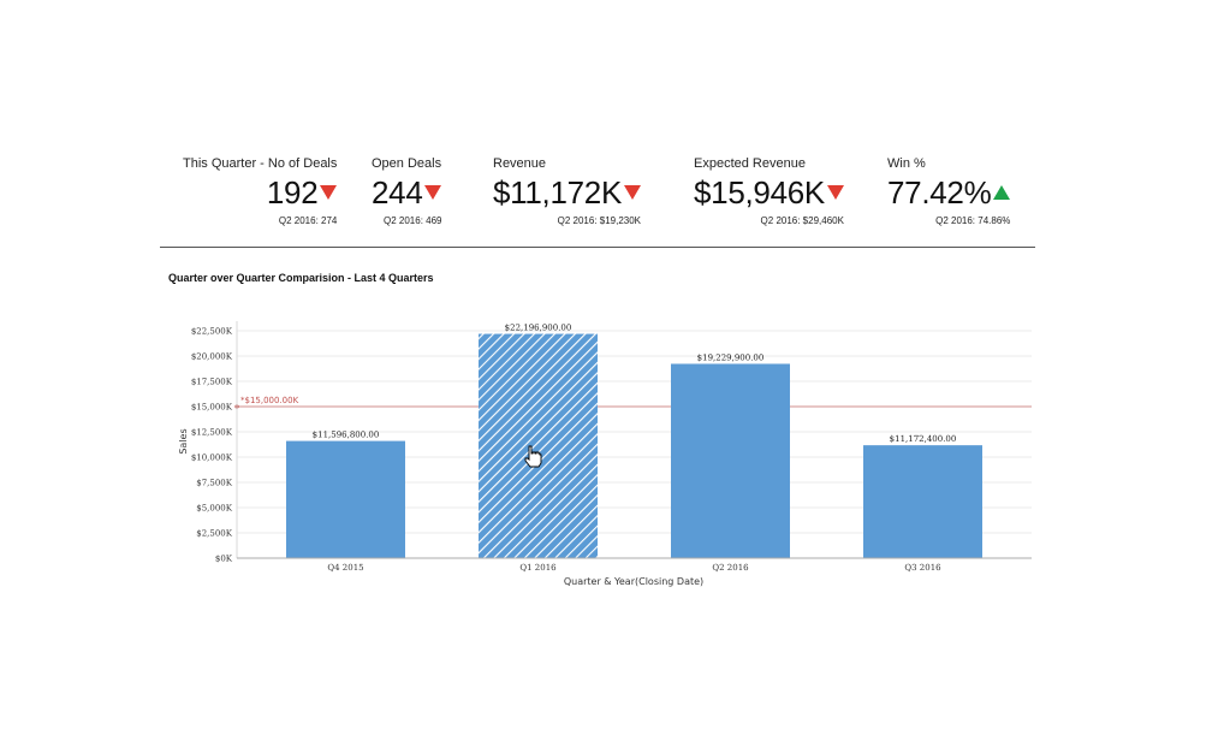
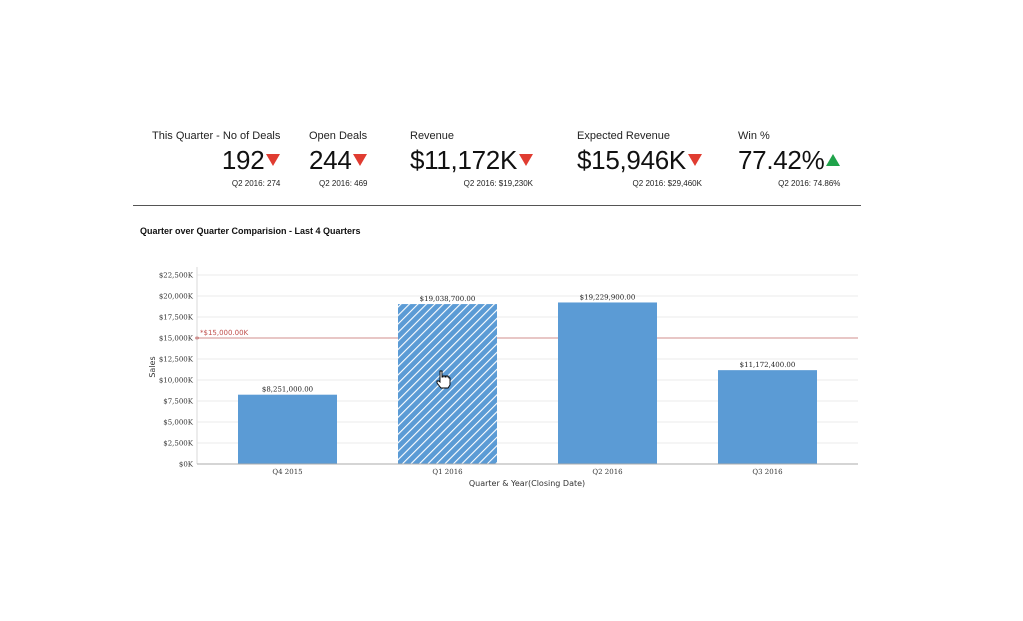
Q4 2015: $11,596,800.00 -> $8,251,000.00
Q1 2016: $22,196,900.00 -> $19,038,700.00
